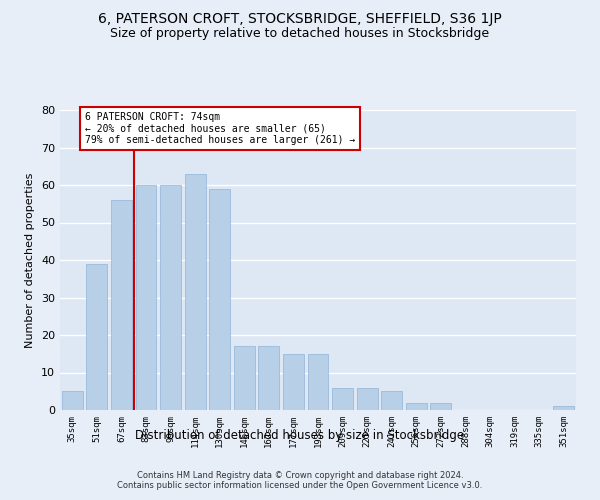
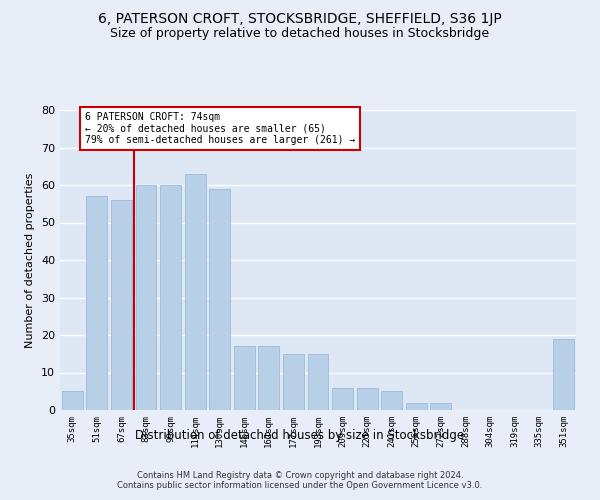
51sqm: 39 -> 57
351sqm: 1 -> 19
